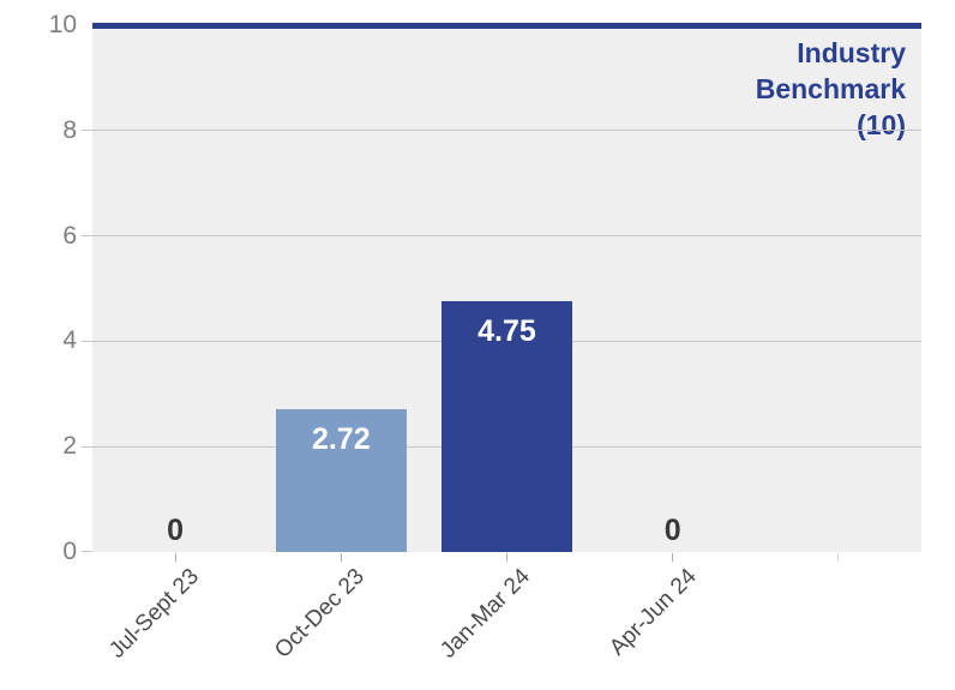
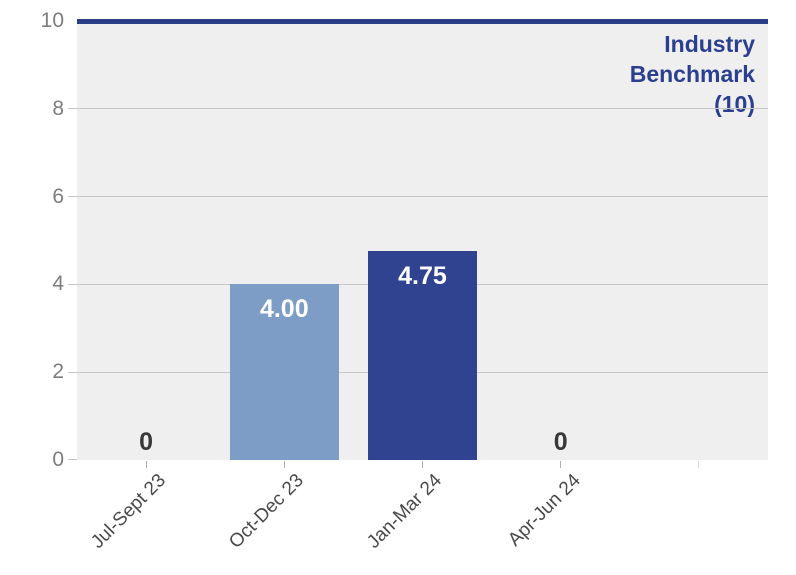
Oct-Dec 23: 2.72 -> 4.00
